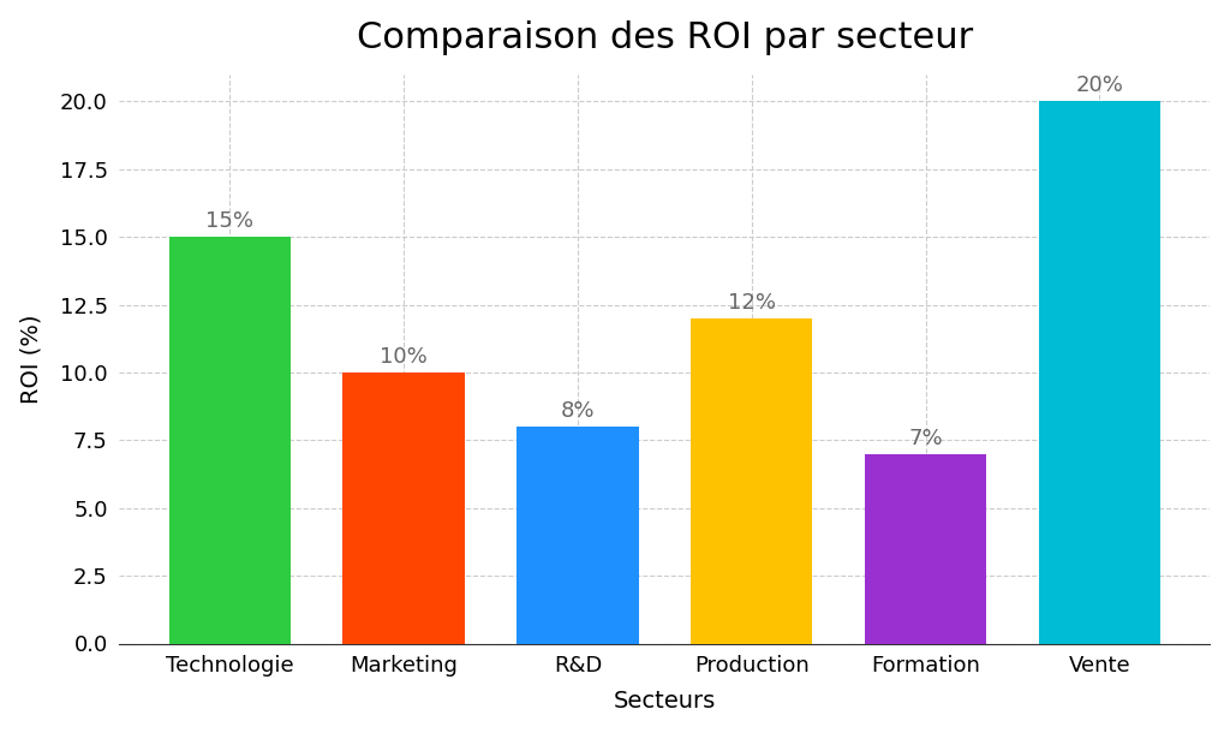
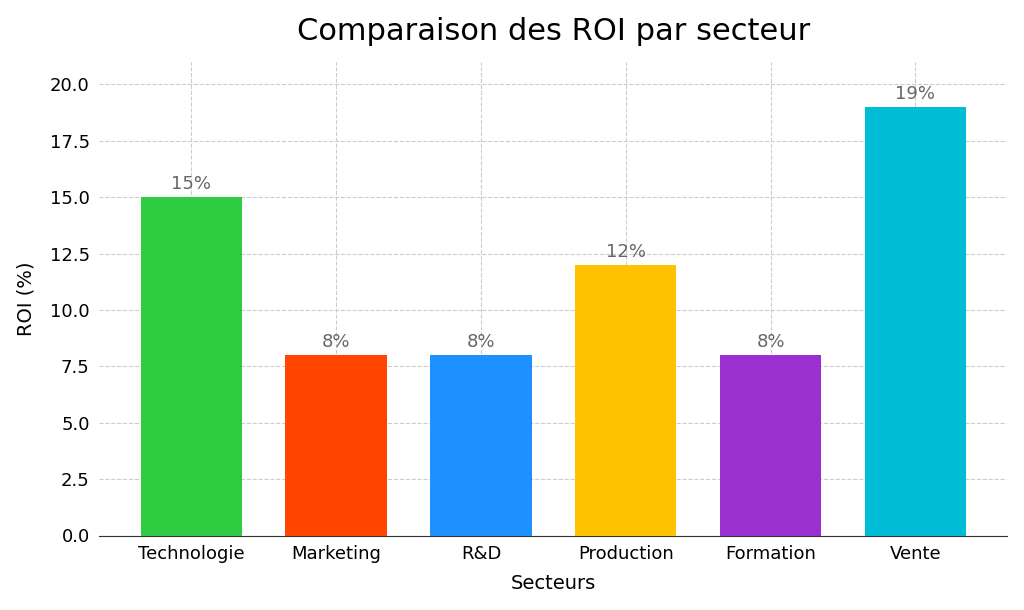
Marketing: 10% -> 8%
Formation: 7% -> 8%
Vente: 20% -> 19%
